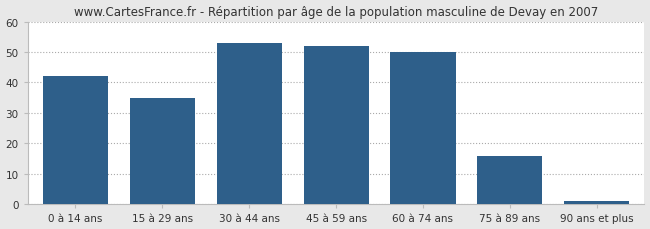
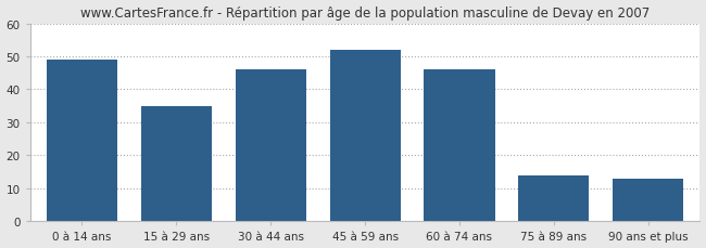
0 à 14 ans: 42 -> 49
30 à 44 ans: 53 -> 46
60 à 74 ans: 50 -> 46
75 à 89 ans: 16 -> 14
90 ans et plus: 1 -> 13
